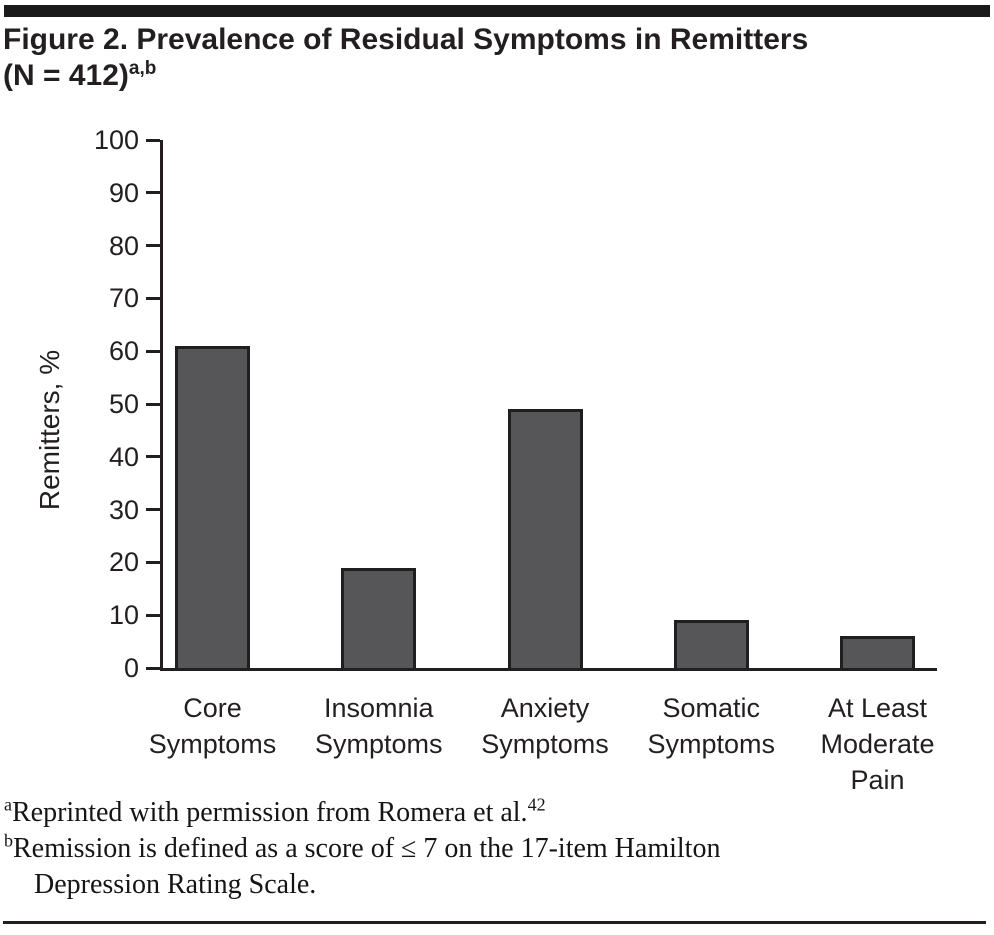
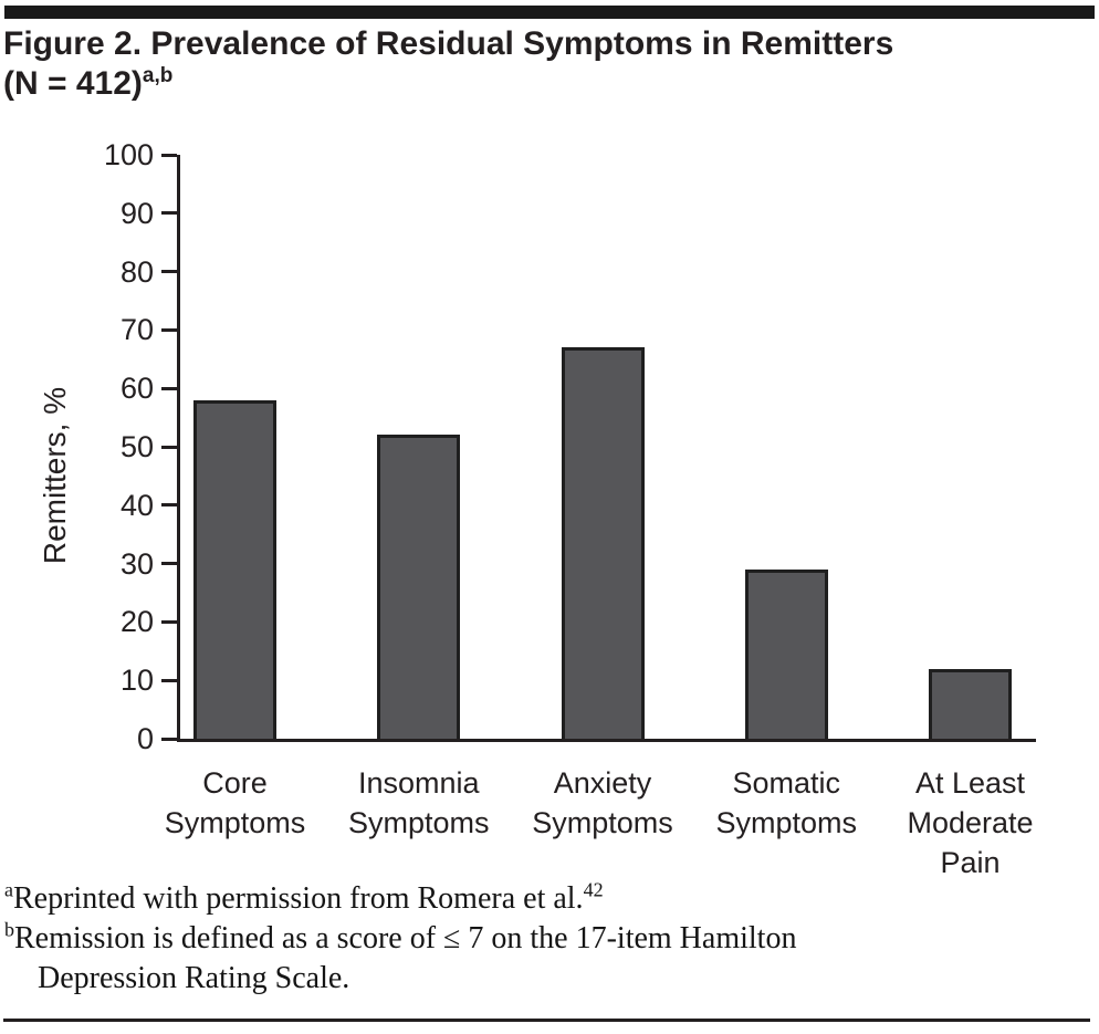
Core Symptoms: 61 -> 58
Insomnia Symptoms: 19 -> 52
Anxiety Symptoms: 49 -> 67
Somatic Symptoms: 9 -> 29
At Least Moderate Pain: 6 -> 12
